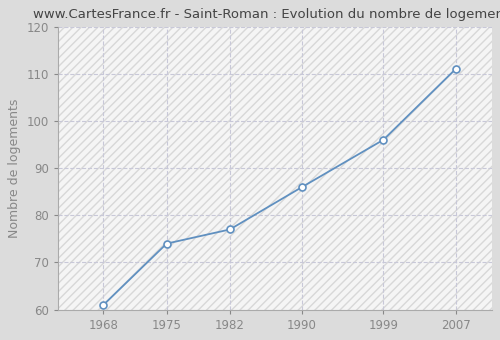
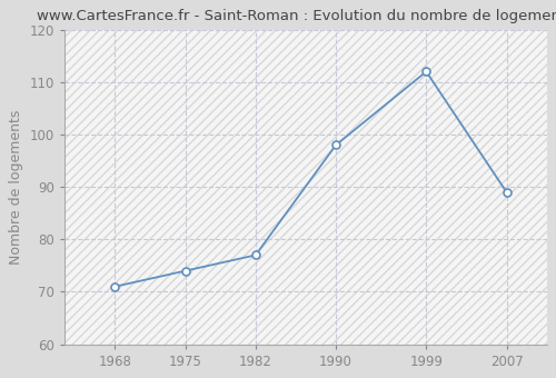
1968: 61 -> 71
1990: 86 -> 98
1999: 96 -> 112
2007: 111 -> 89
